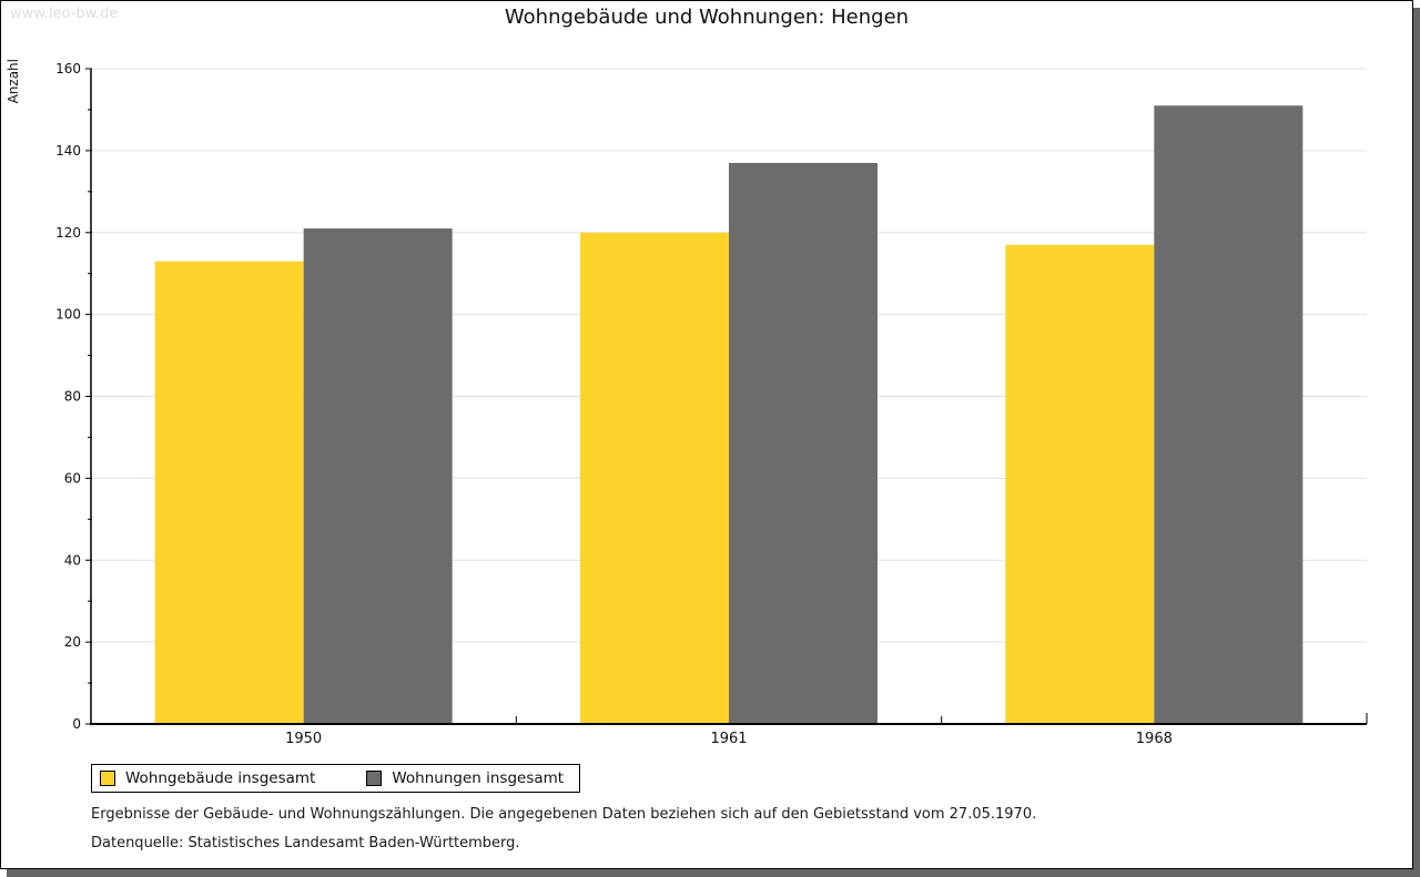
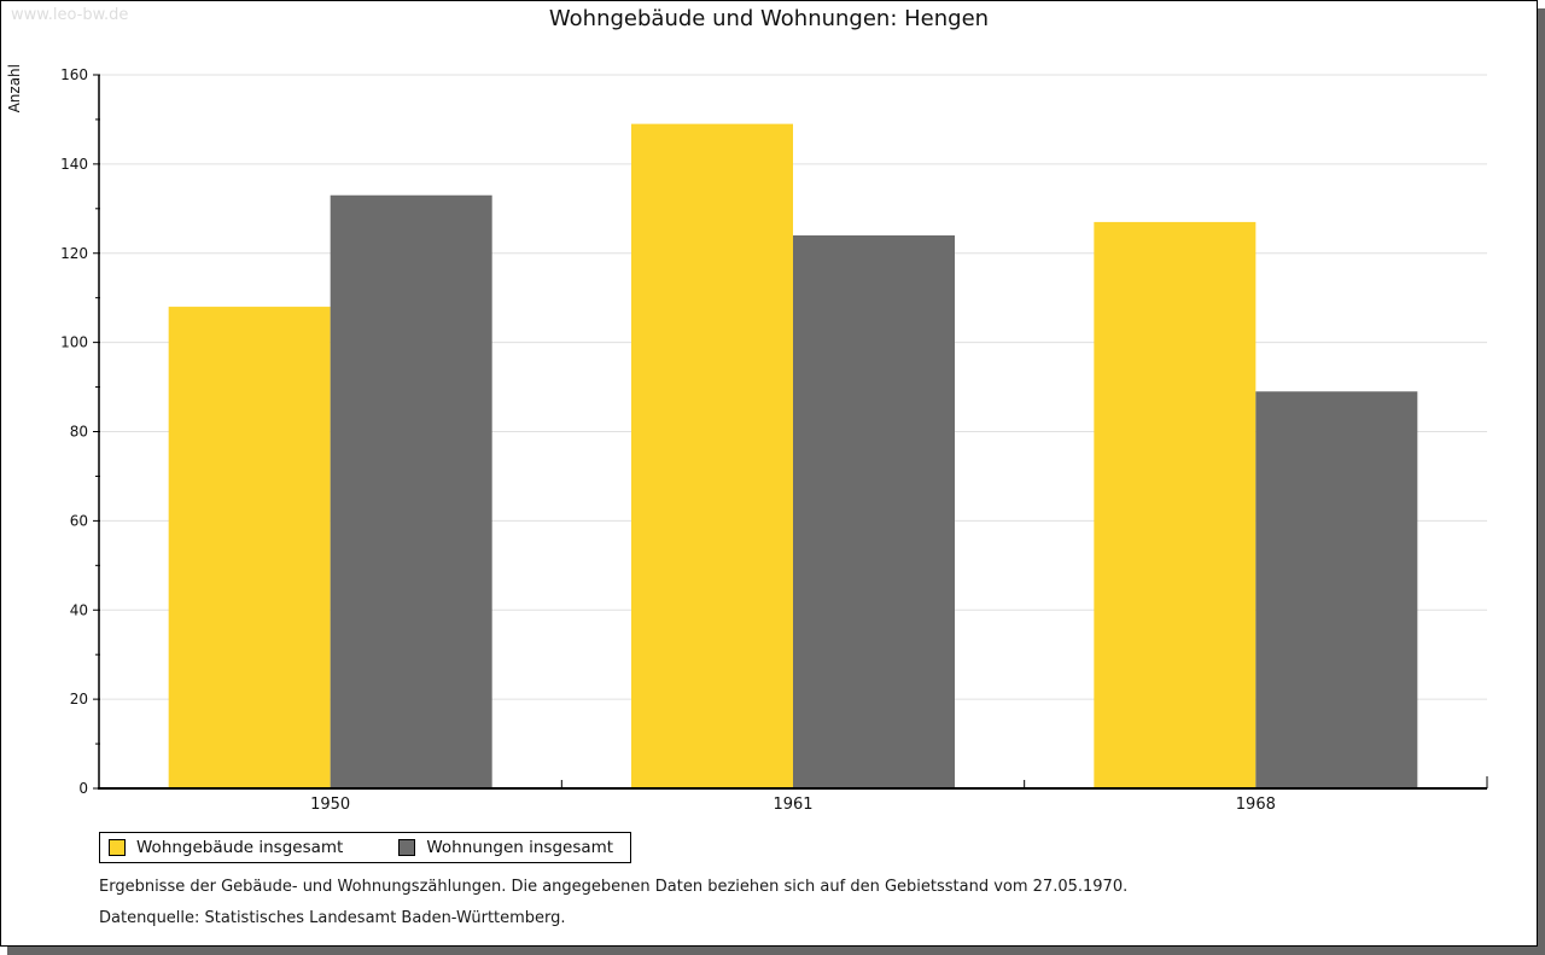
Wohngebäude insgesamt/1950: 113 -> 108
Wohnungen insgesamt/1950: 121 -> 133
Wohngebäude insgesamt/1961: 120 -> 149
Wohnungen insgesamt/1961: 137 -> 124
Wohngebäude insgesamt/1968: 117 -> 127
Wohnungen insgesamt/1968: 151 -> 89
